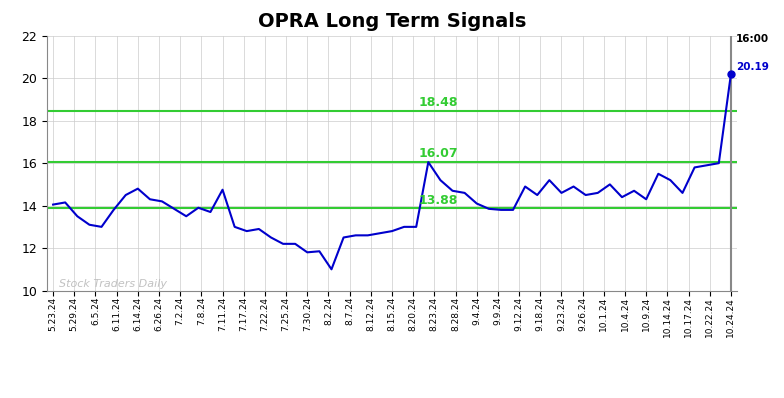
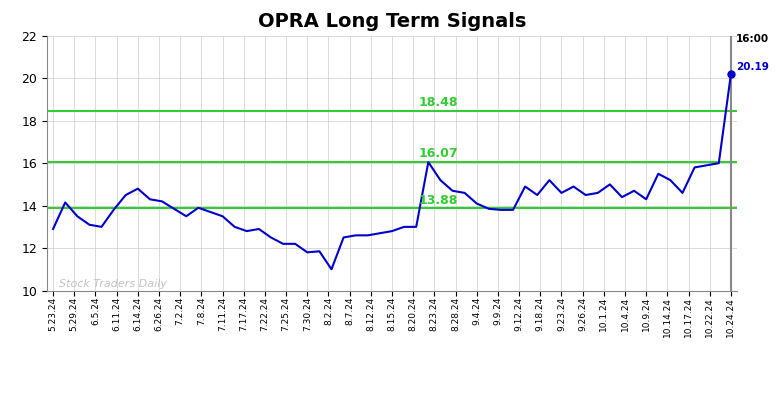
5.23.24: 14.05 -> 12.90
7.11.24: 14.75 -> 13.50
